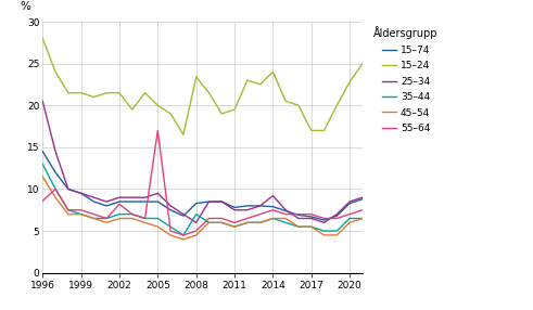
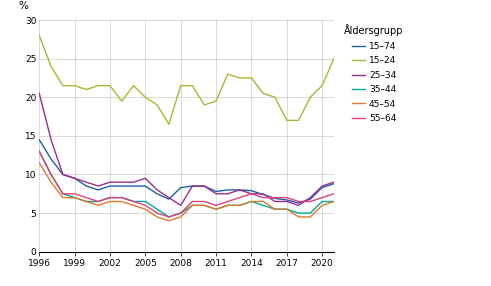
55–64/1996: 8.6 -> 13.0
55–64/2002: 8.2 -> 7.0
55–64/2005: 17.0 -> 6.0
15–24/2008: 23.4 -> 21.5
35–44/2008: 7.0 -> 5.0
15–24/2014: 24.0 -> 22.5
25–34/2014: 9.2 -> 7.5
15–24/2020: 22.8 -> 21.5
